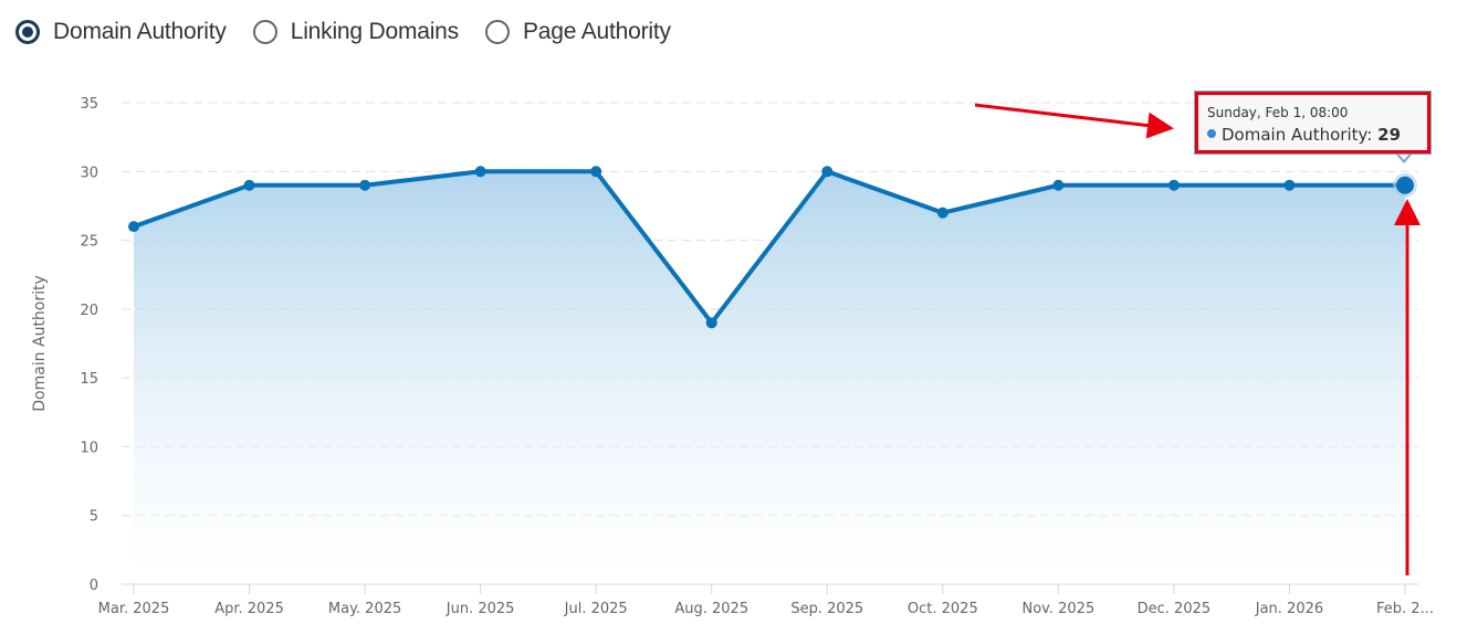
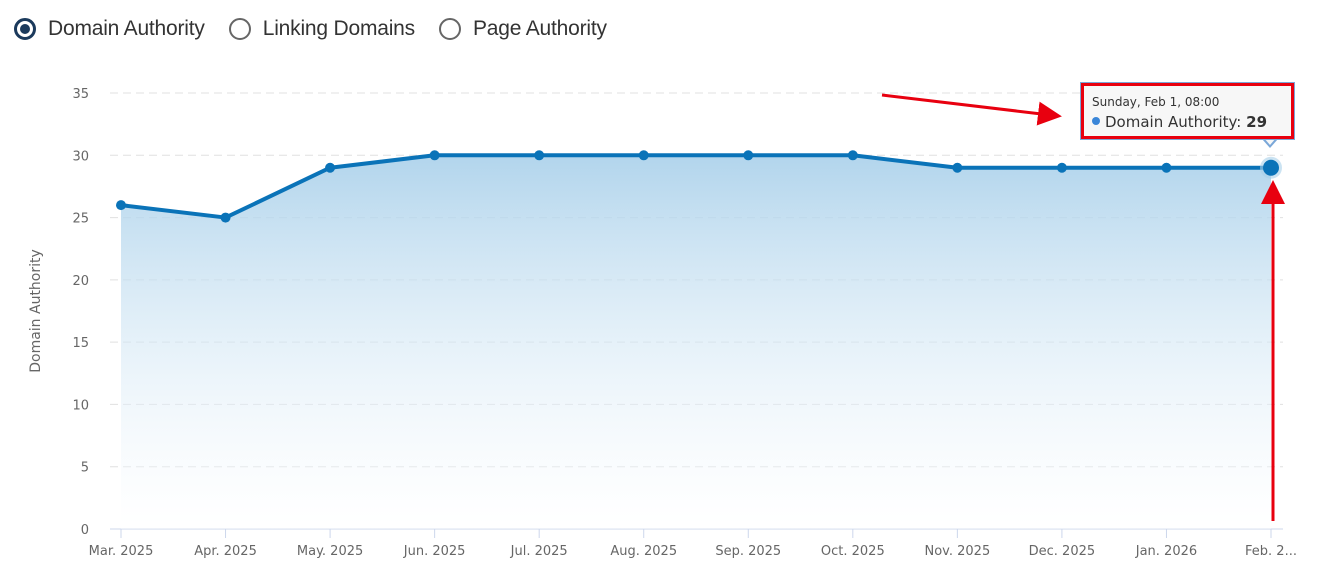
Apr. 2025: 29 -> 25
Aug. 2025: 19 -> 30
Oct. 2025: 27 -> 30
